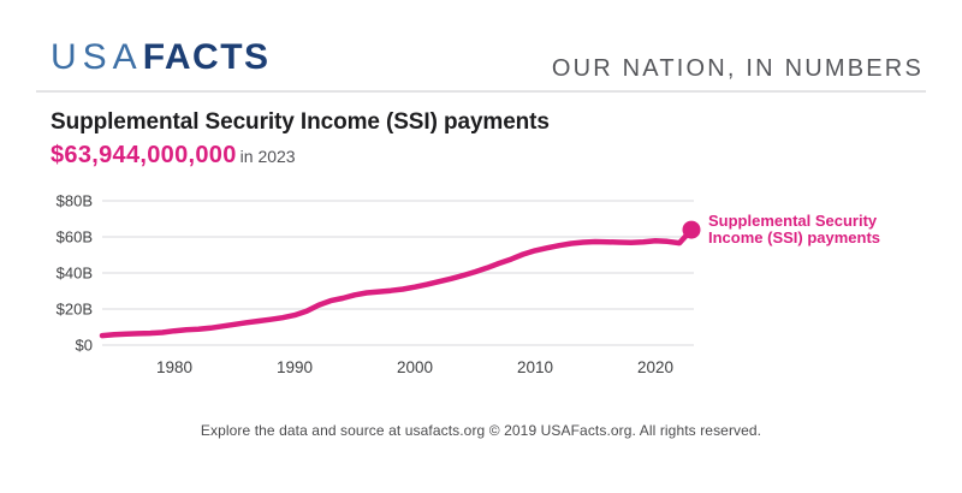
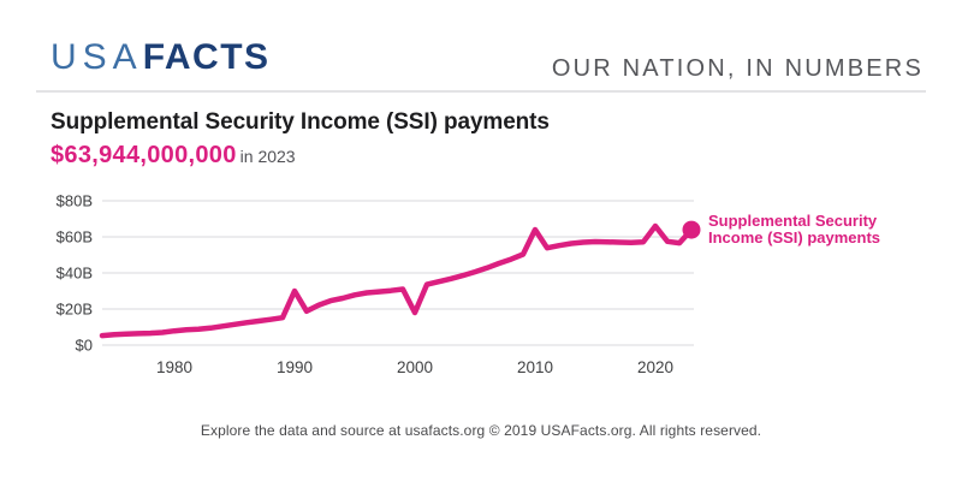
1990: $17B -> $30B
2000: $32B -> $18B
2010: $52B -> $64B
2020: $58B -> $66B
